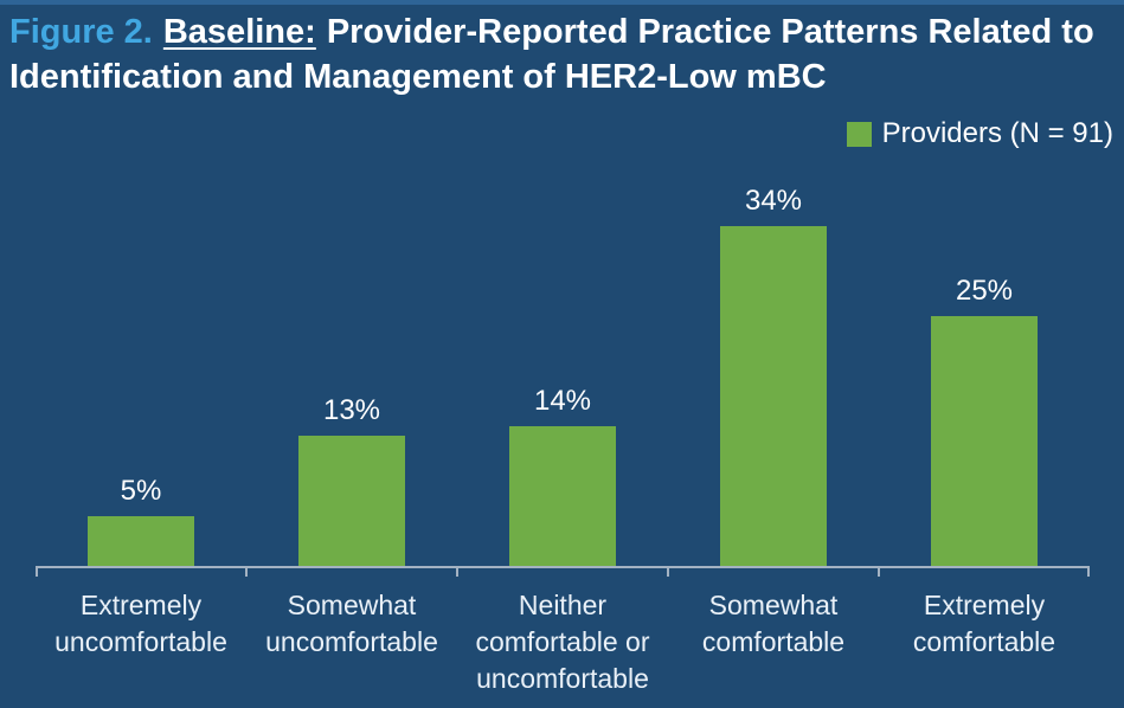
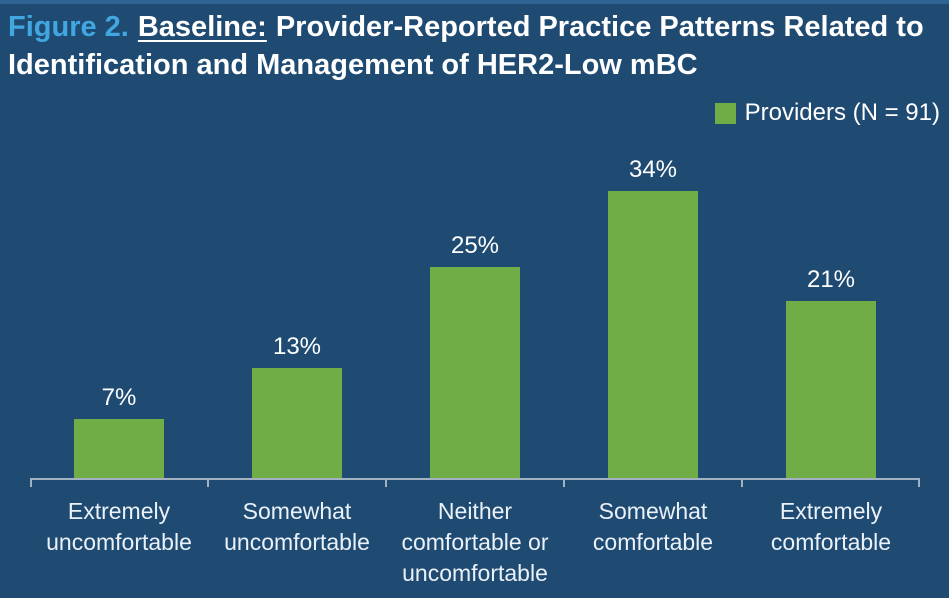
Extremely uncomfortable: 5% -> 7%
Neither comfortable or uncomfortable: 14% -> 25%
Extremely comfortable: 25% -> 21%
